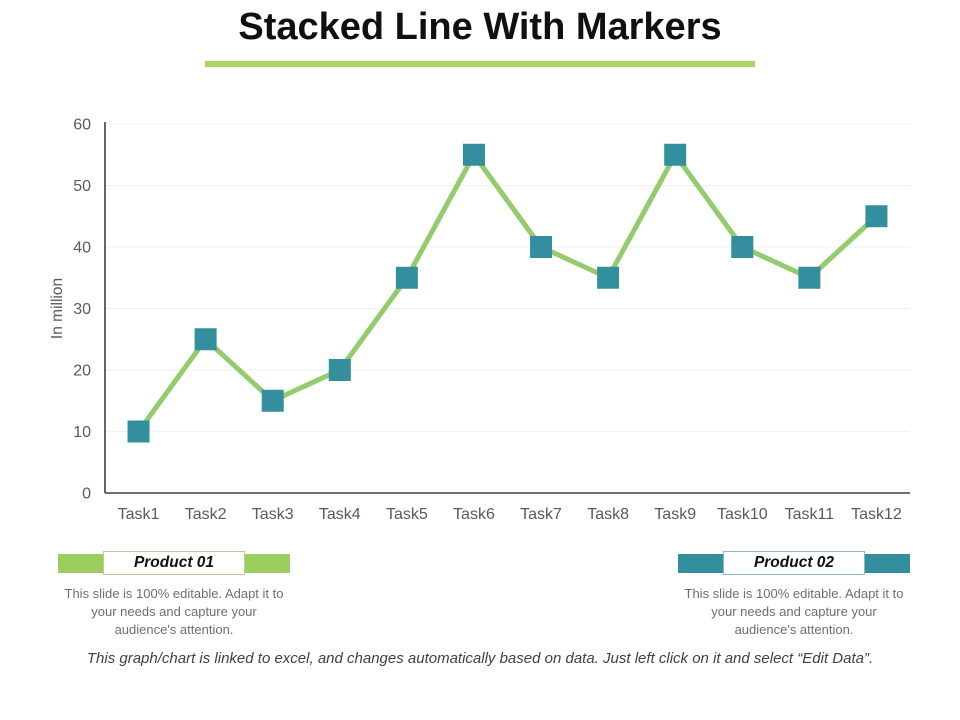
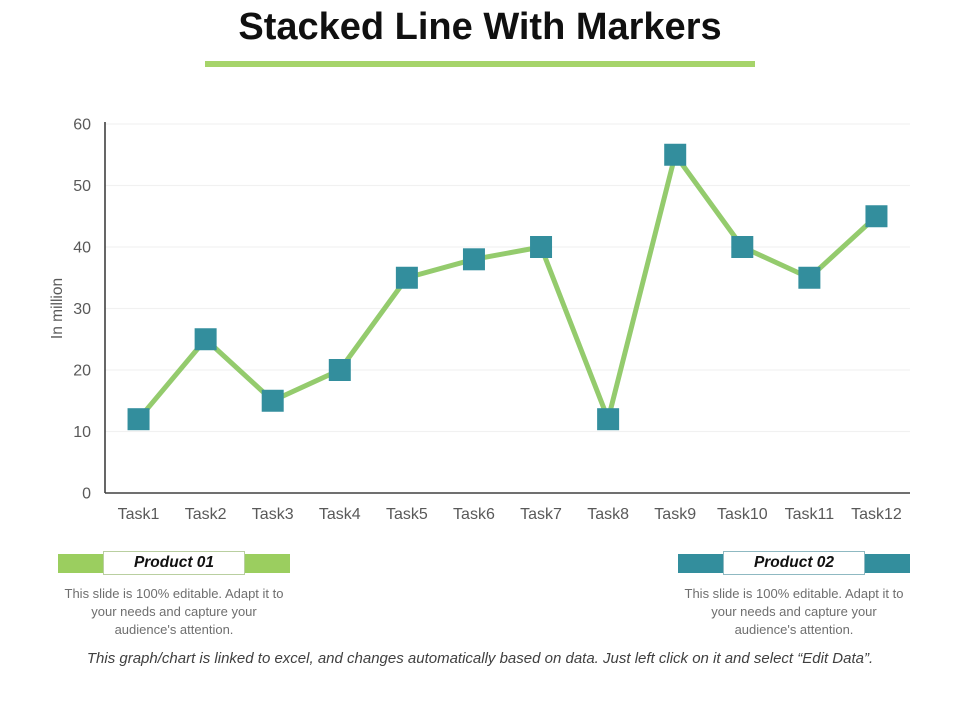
Task1: 10 -> 12
Task6: 55 -> 38
Task8: 35 -> 12
